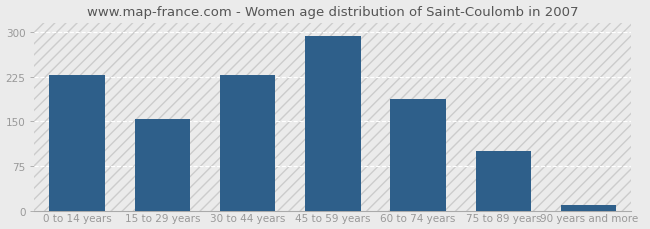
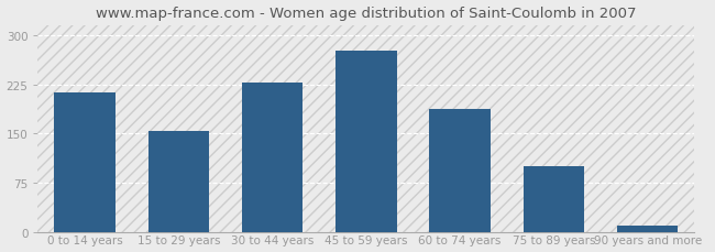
0 to 14 years: 228 -> 212
45 to 59 years: 293 -> 276
